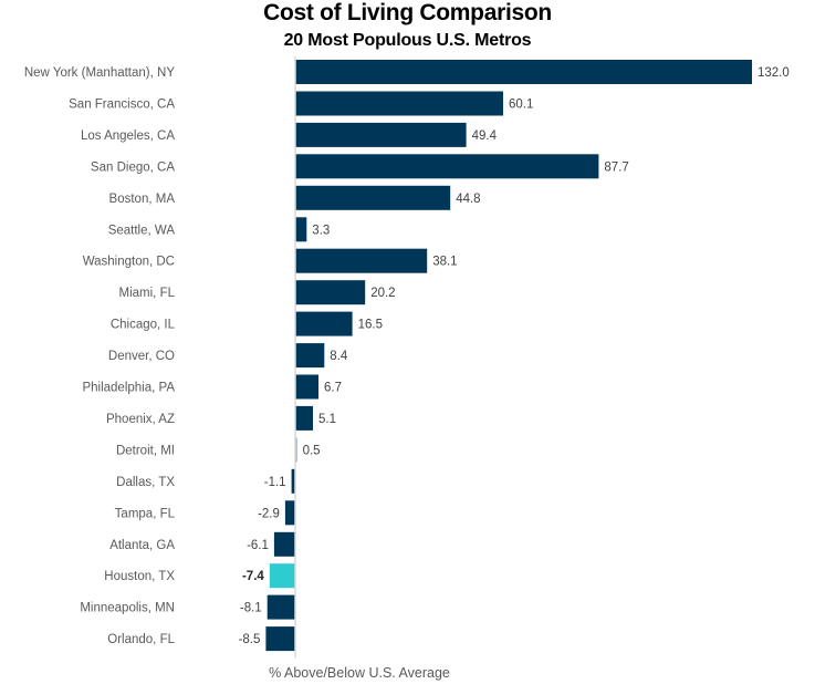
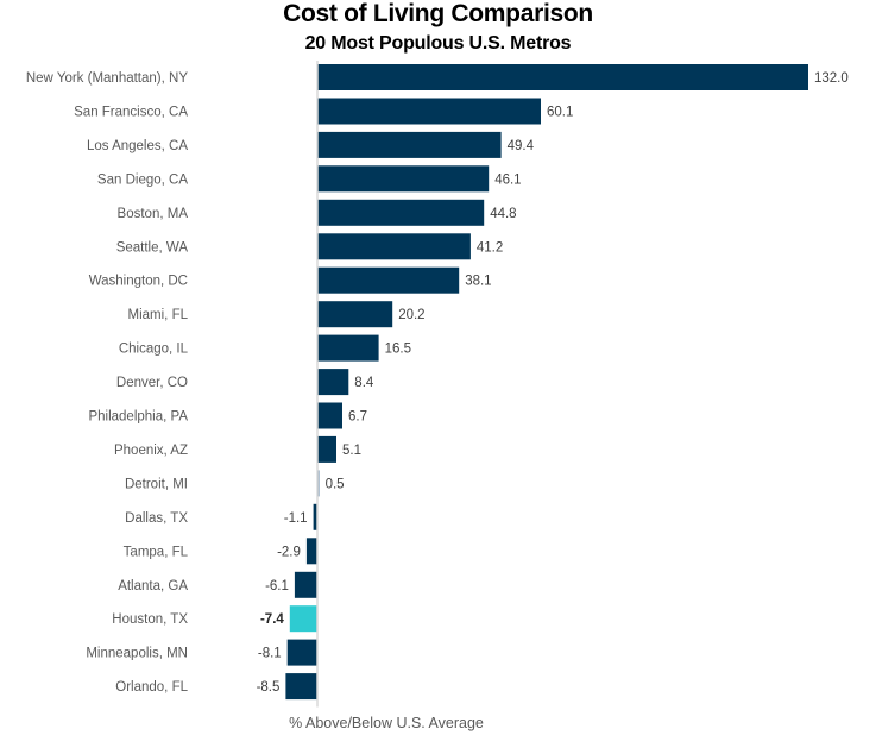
San Diego, CA: 87.7 -> 46.1
Seattle, WA: 3.3 -> 41.2
